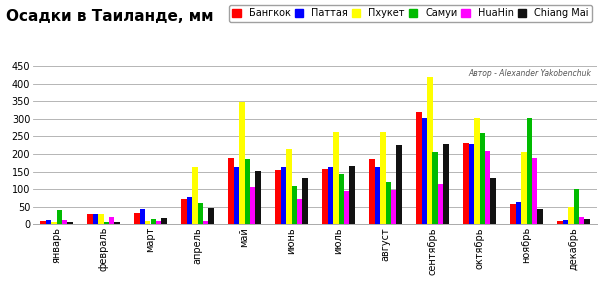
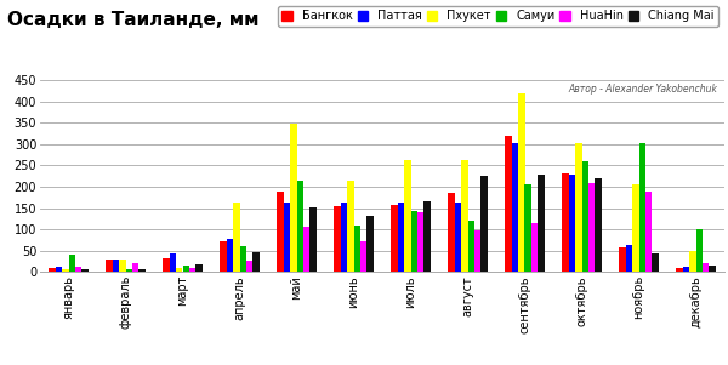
HuaHin/апрель: 10 -> 25
Самуи/май: 185 -> 215
HuaHin/июль: 95 -> 140
Chiang Mai/октябрь: 133 -> 220
